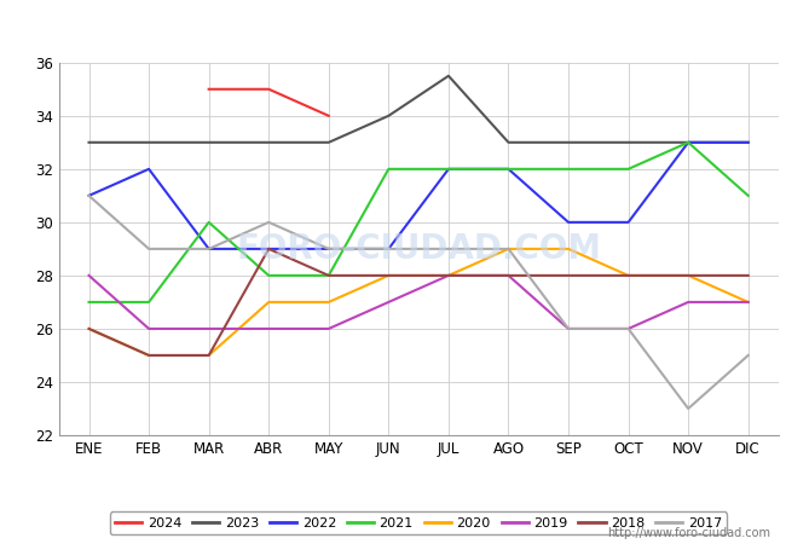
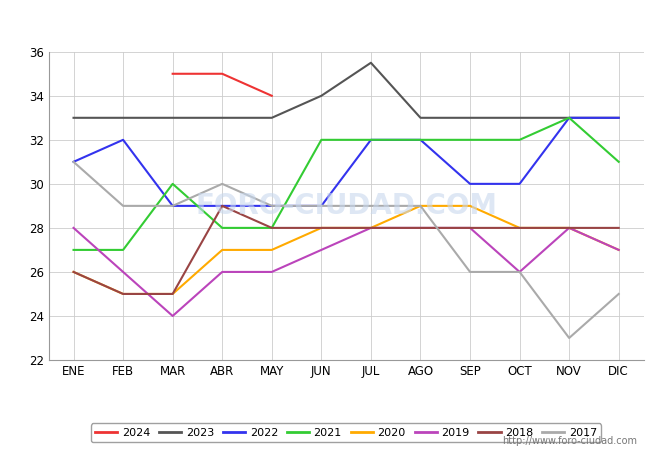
2019/MAR: 26 -> 24
2019/SEP: 26 -> 28
2019/NOV: 27 -> 28
